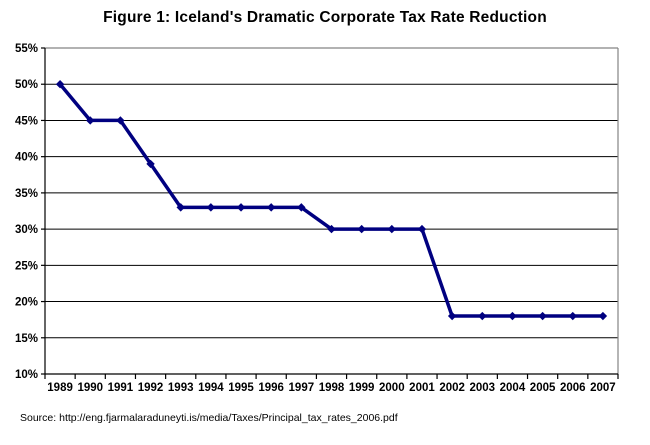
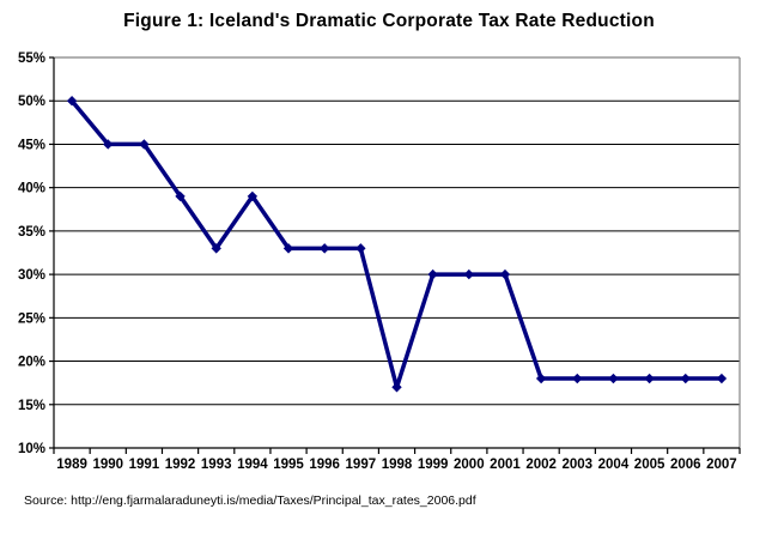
1994: 33% -> 39%
1998: 30% -> 17%
